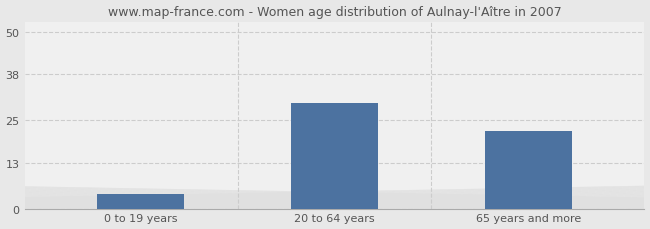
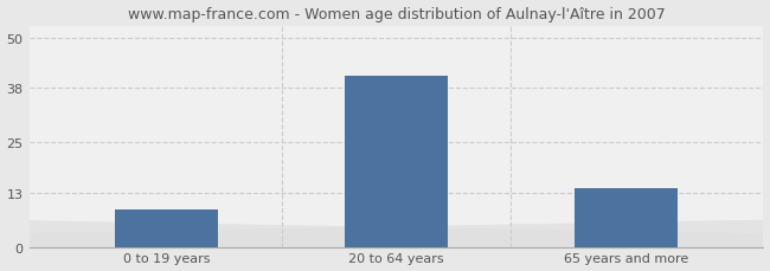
0 to 19 years: 4 -> 9
20 to 64 years: 30 -> 41
65 years and more: 22 -> 14
